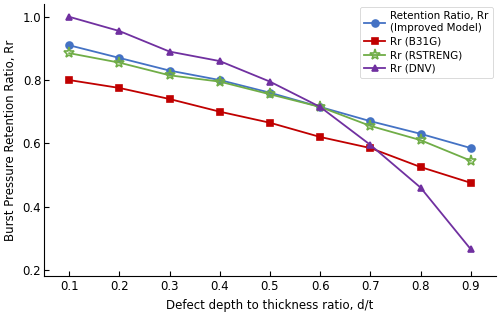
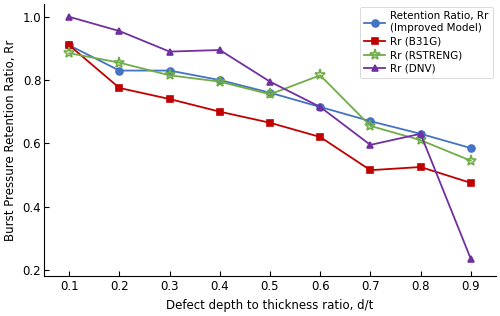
Rr (B31G)/0.1: 0.800 -> 0.910
Retention Ratio, Rr (Improved Model)/0.2: 0.870 -> 0.830
Rr (DNV)/0.4: 0.860 -> 0.895
Rr (RSTRENG)/0.6: 0.715 -> 0.815
Rr (B31G)/0.7: 0.585 -> 0.515
Rr (DNV)/0.8: 0.460 -> 0.630
Rr (DNV)/0.9: 0.265 -> 0.235
